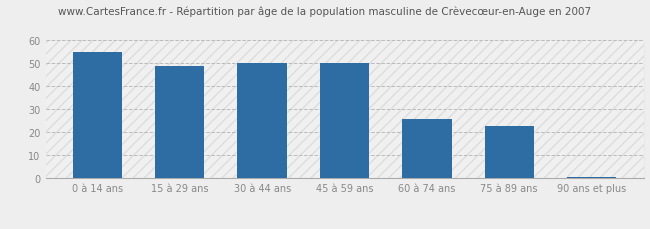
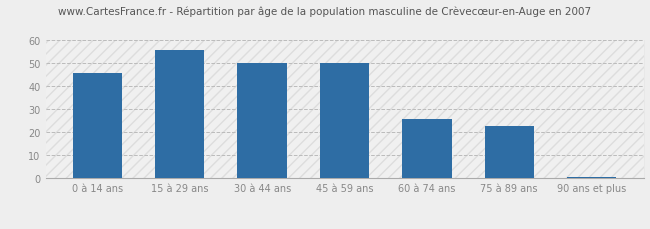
0 à 14 ans: 55.0 -> 46.0
15 à 29 ans: 49.0 -> 56.0
